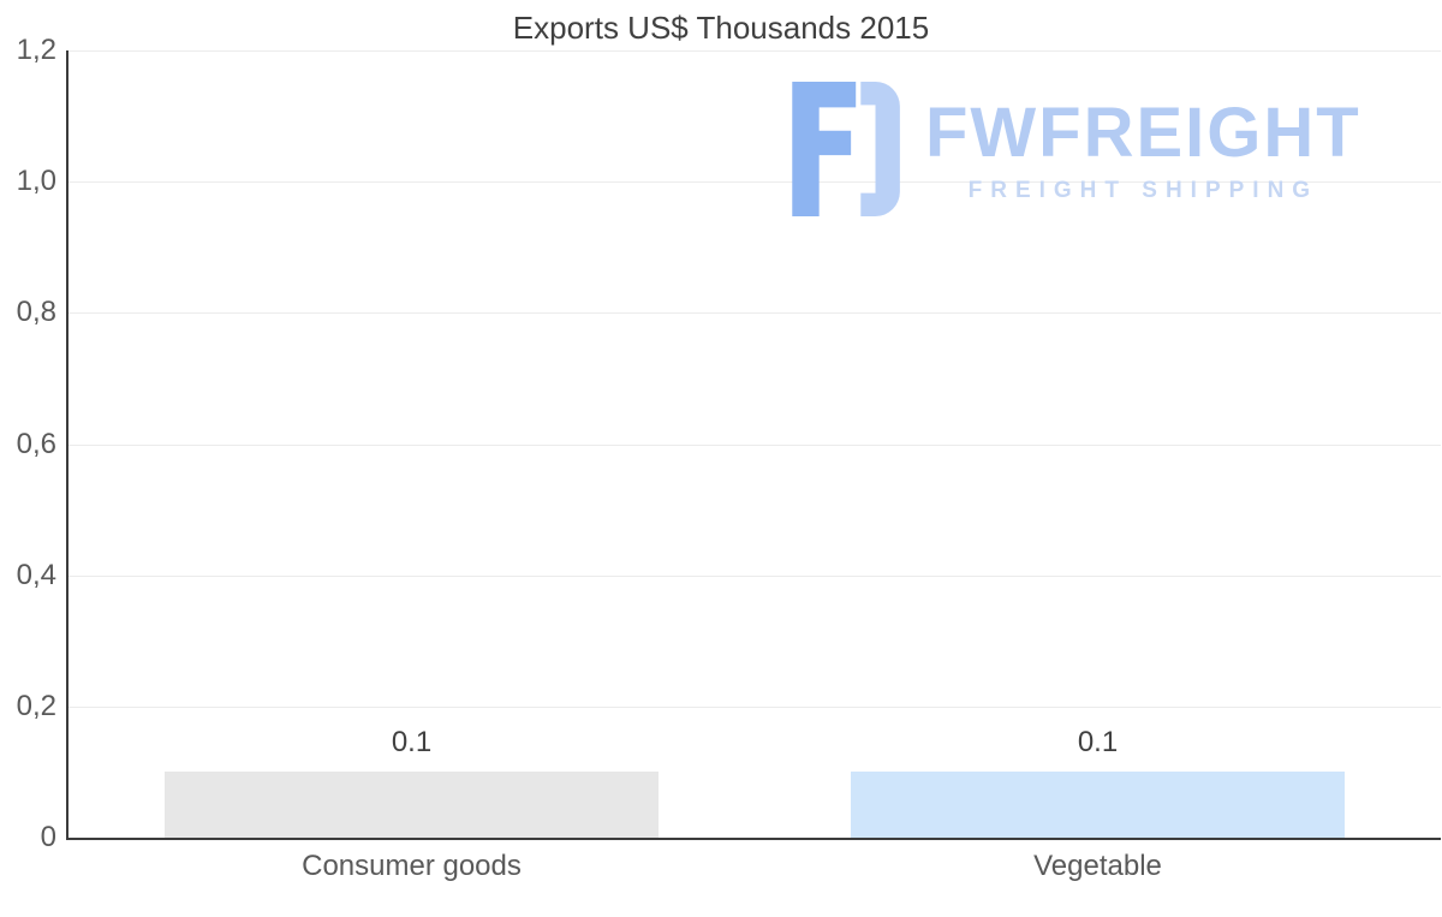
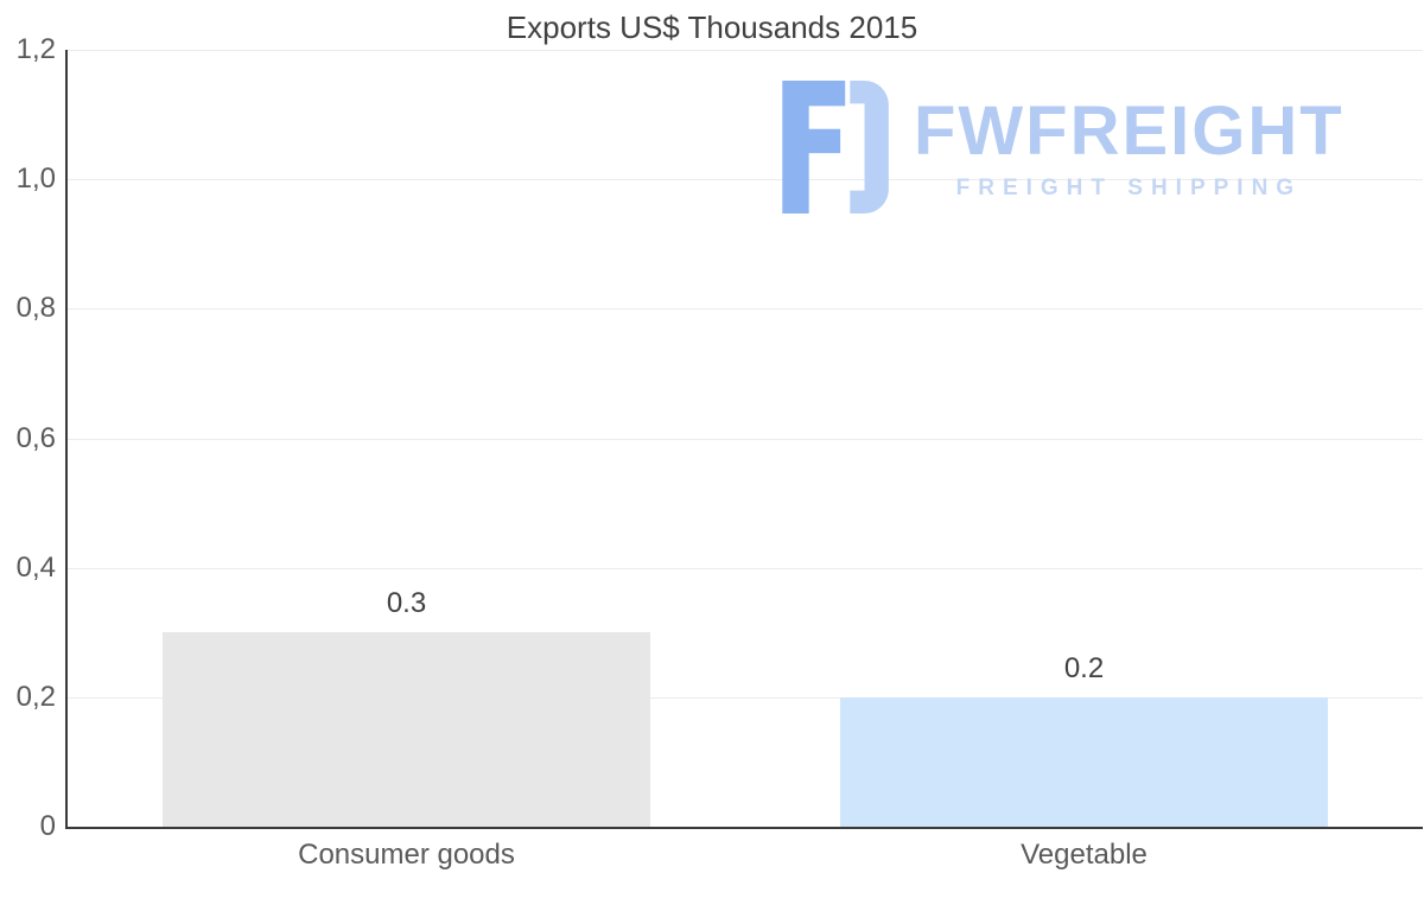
Consumer goods: 0.1 -> 0.3
Vegetable: 0.1 -> 0.2
